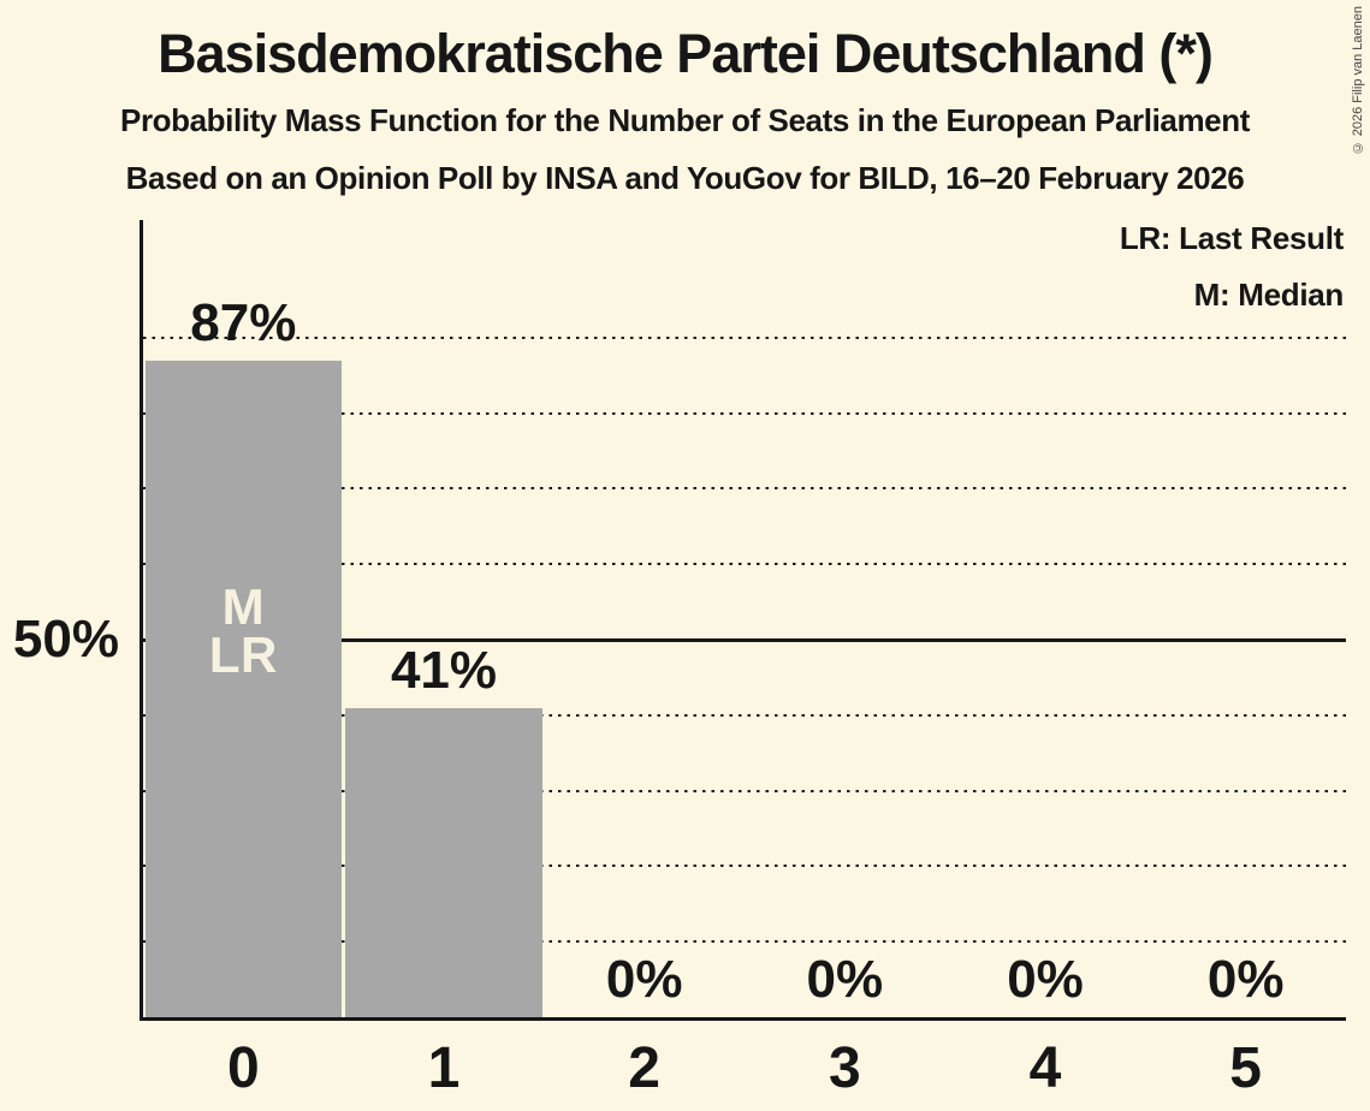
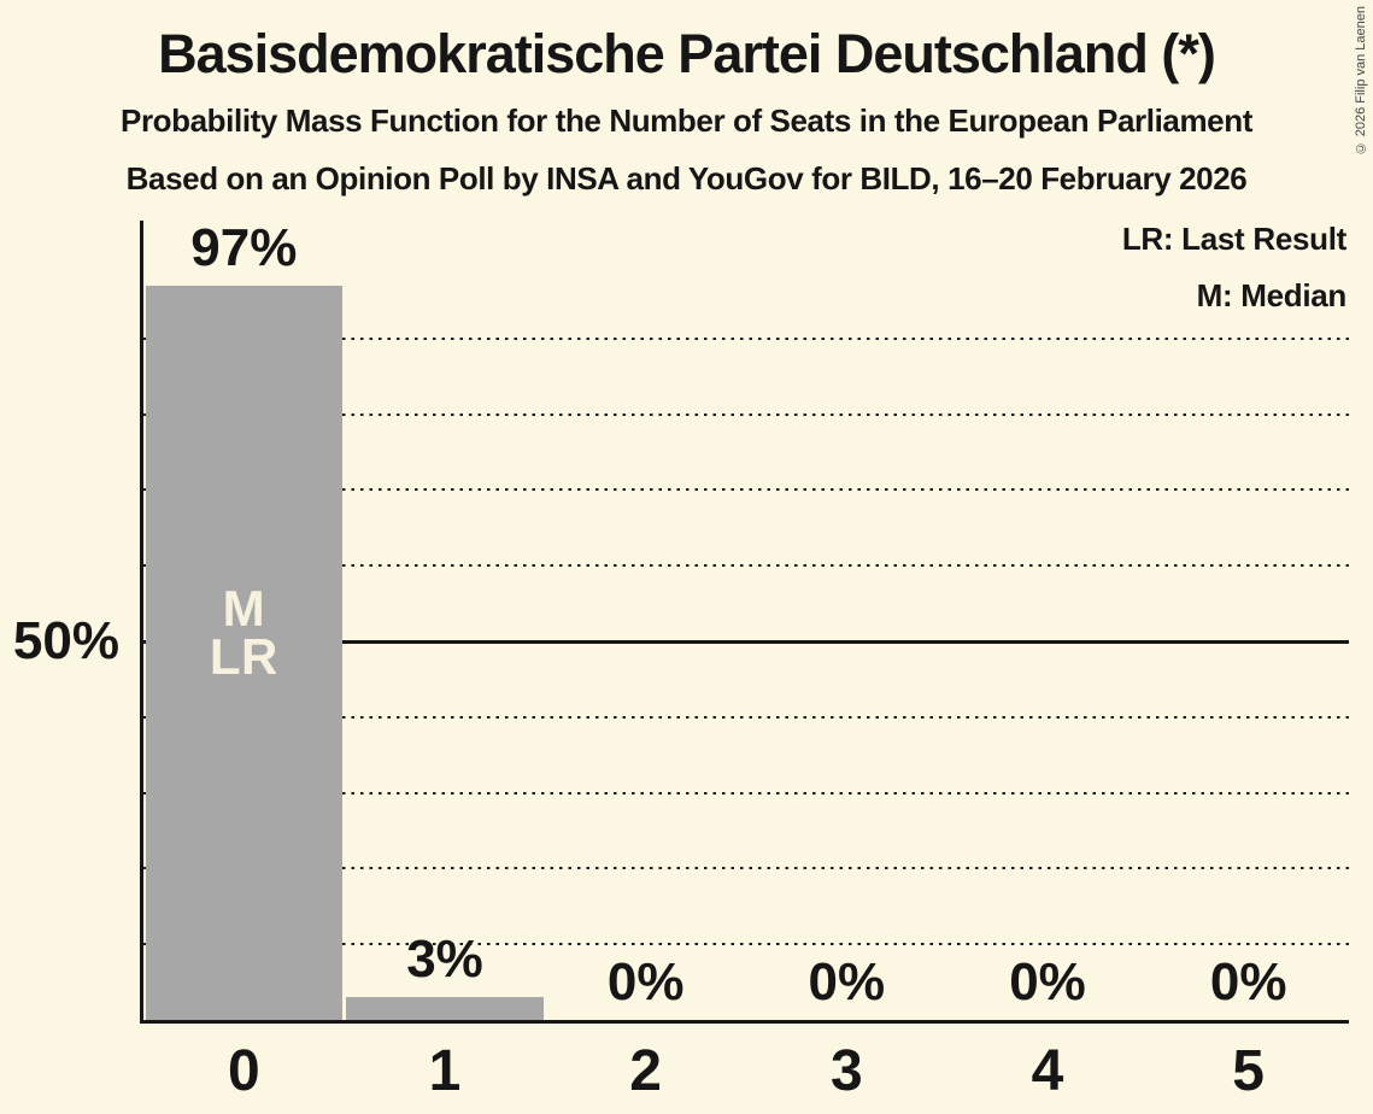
0: 87% -> 97%
1: 41% -> 3%
